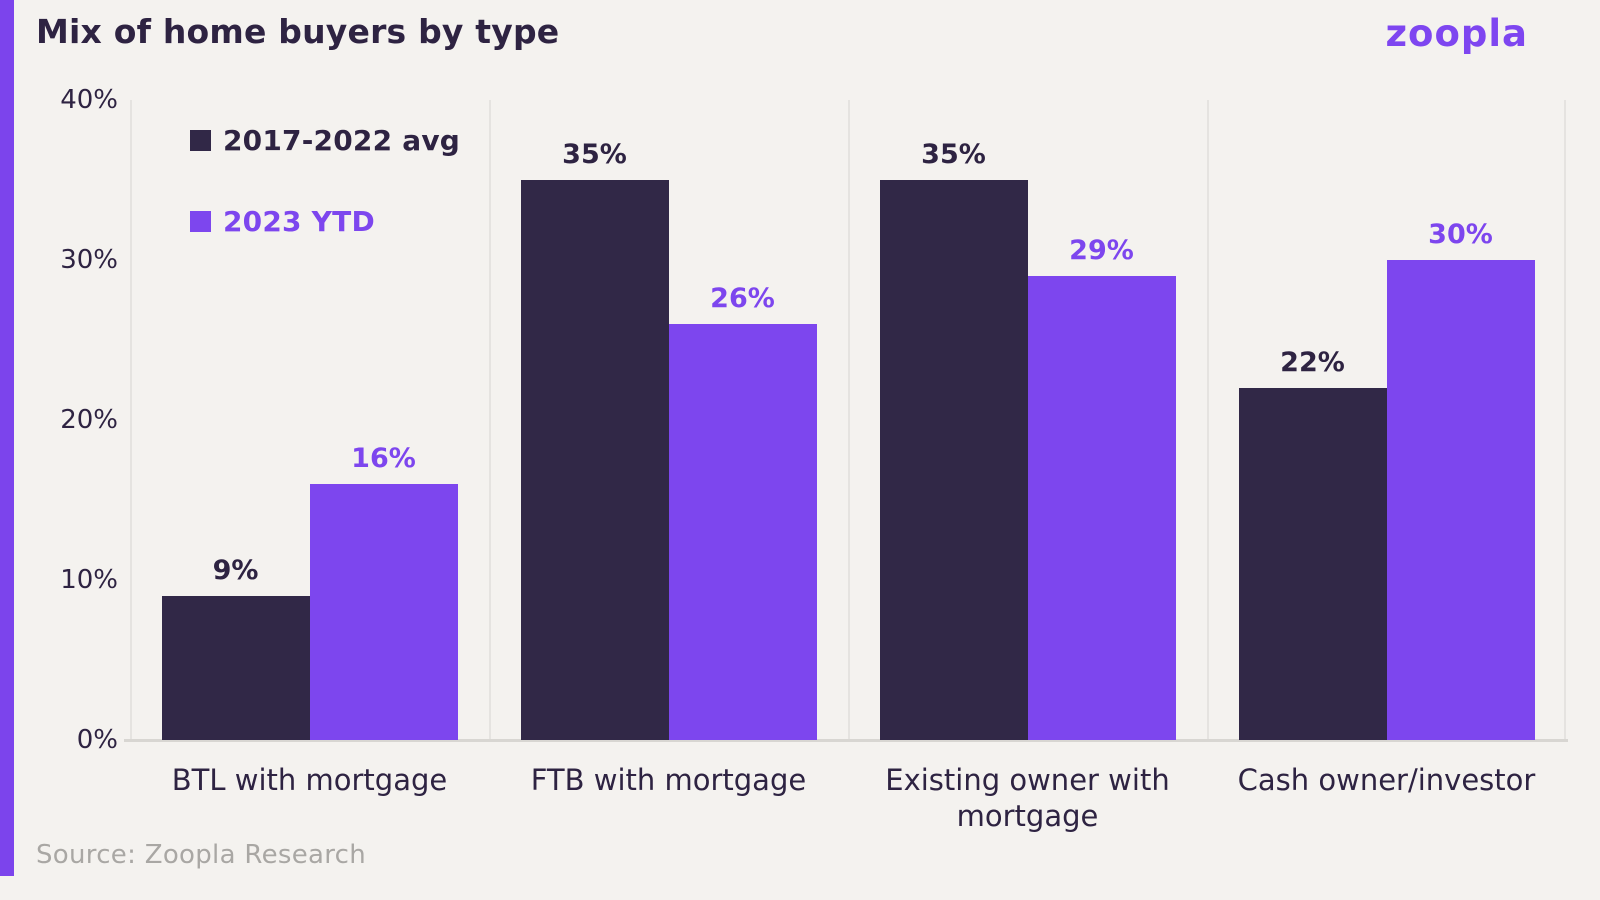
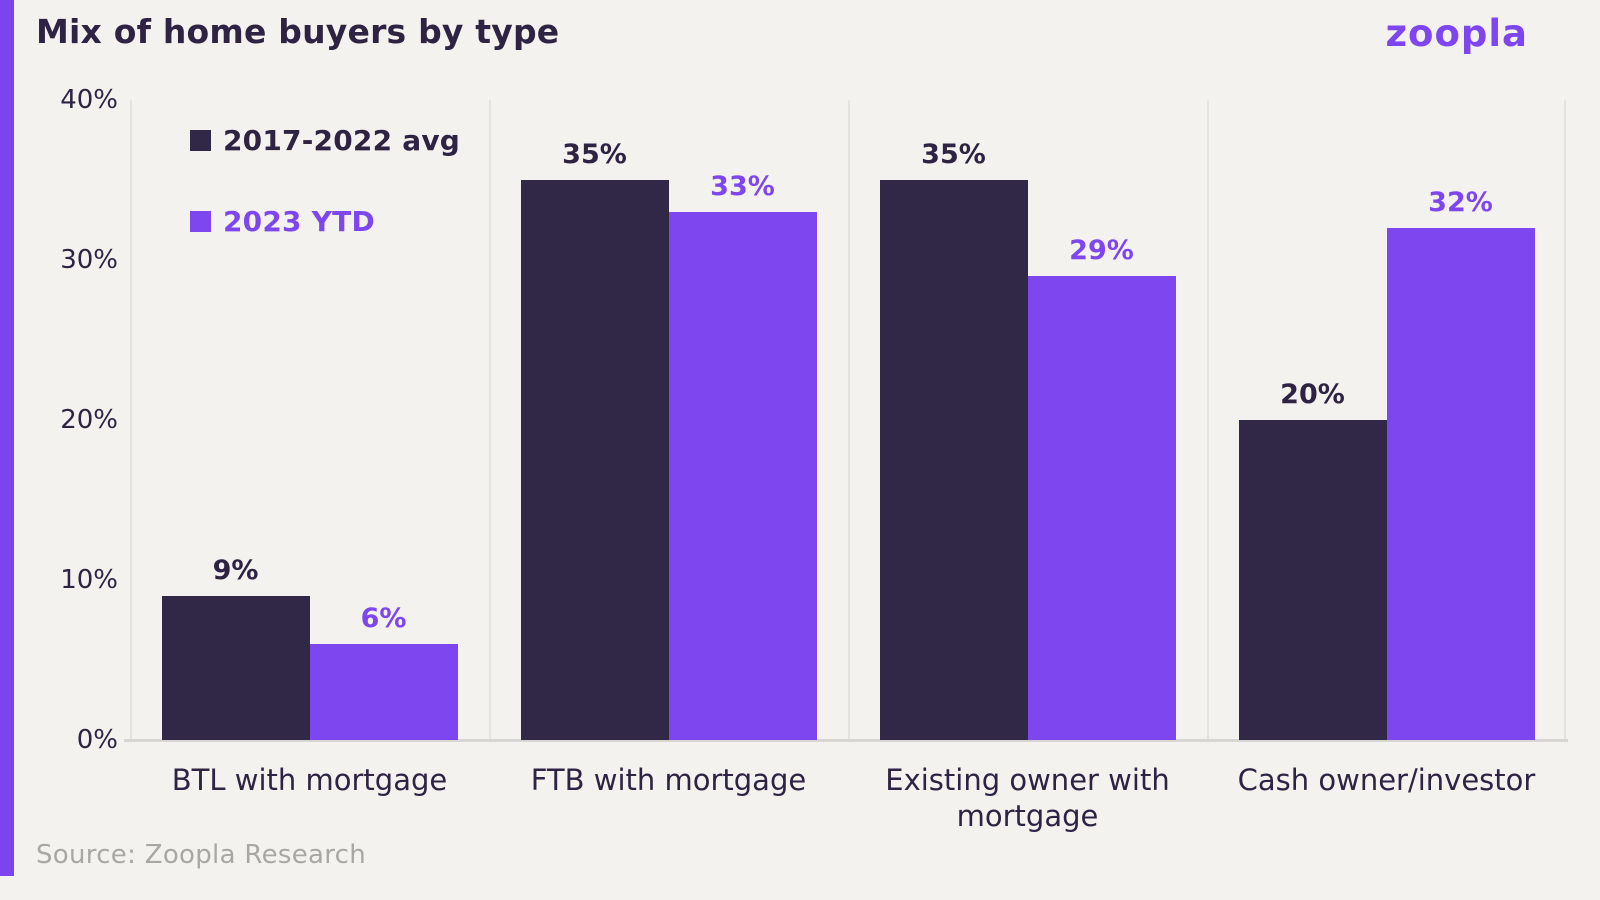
2023 YTD/BTL with mortgage: 16% -> 6%
2023 YTD/FTB with mortgage: 26% -> 33%
2017-2022 avg/Cash owner/investor: 22% -> 20%
2023 YTD/Cash owner/investor: 30% -> 32%
